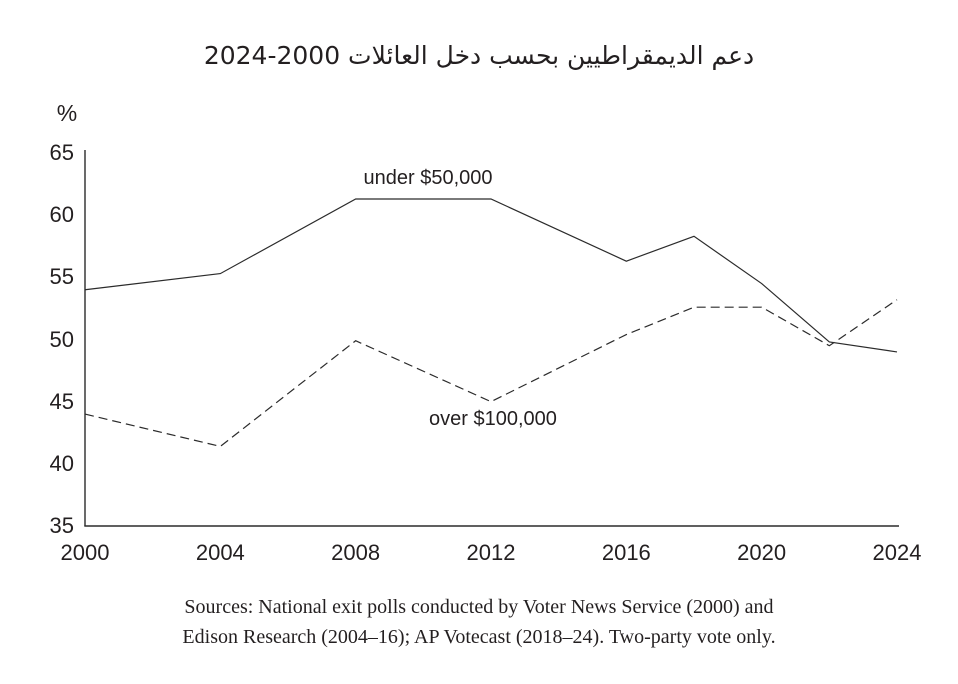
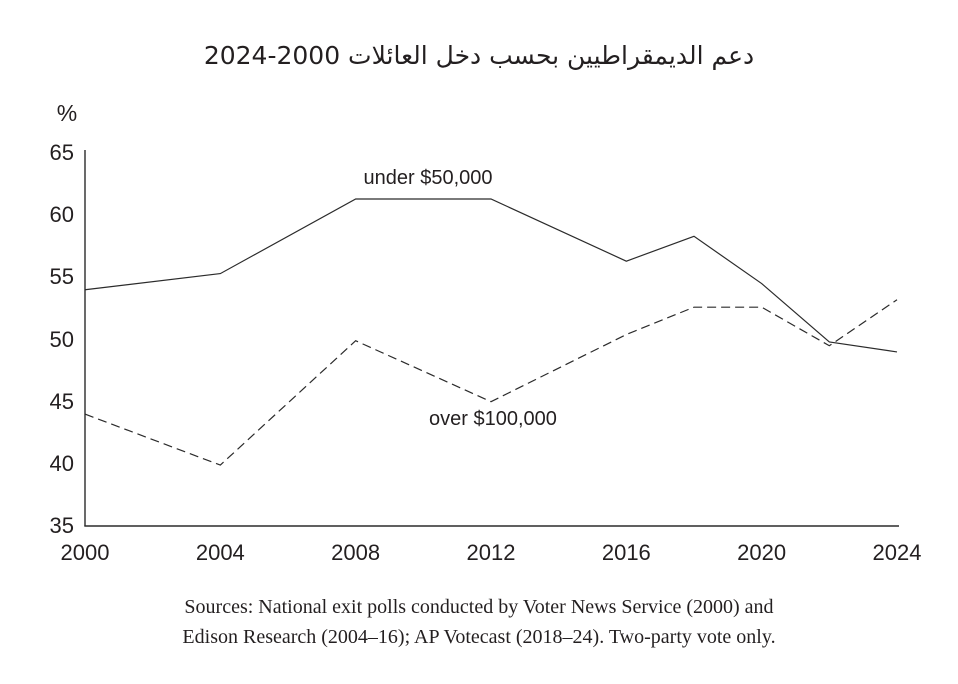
over $100,000/2004: 41.4 -> 39.9
